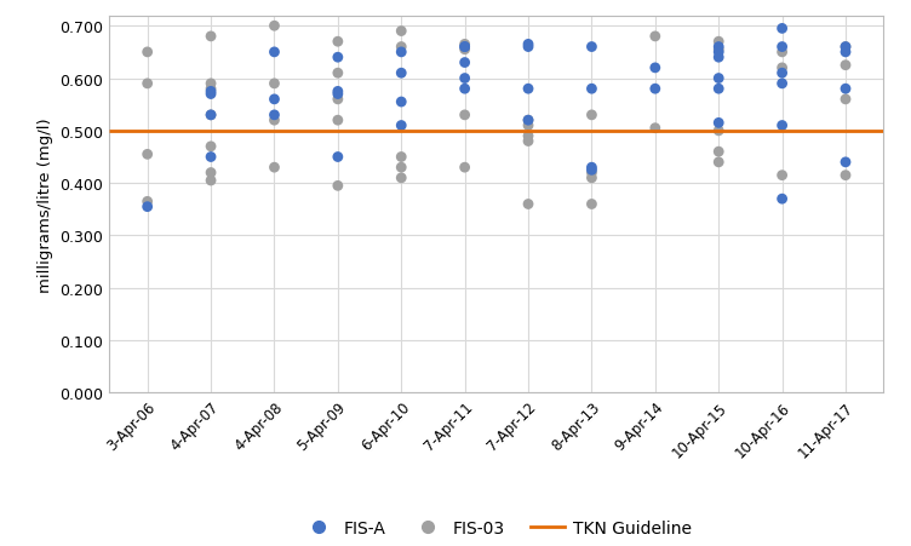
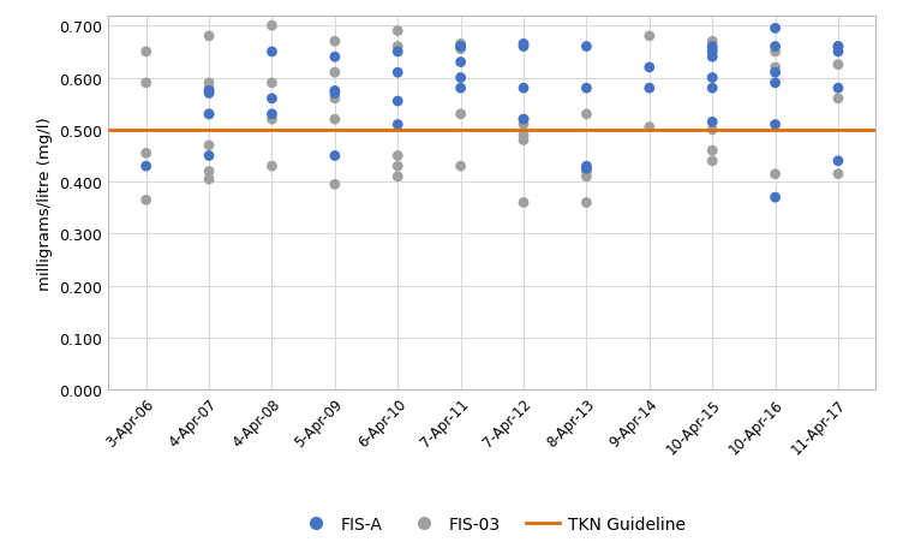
FIS-A/3-Apr-06: 0.355 -> 0.430
